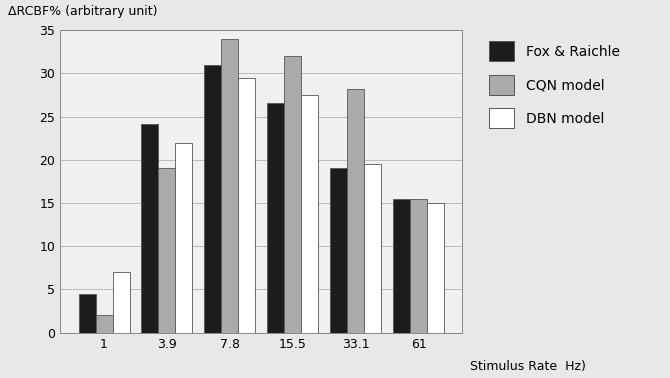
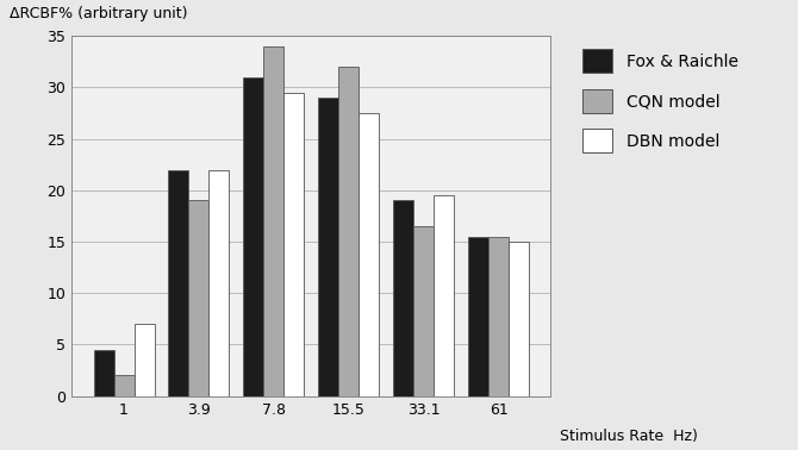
Fox & Raichle/3.9: 24.2 -> 22.0
Fox & Raichle/15.5: 26.6 -> 29.0
CQN model/33.1: 28.2 -> 16.5
